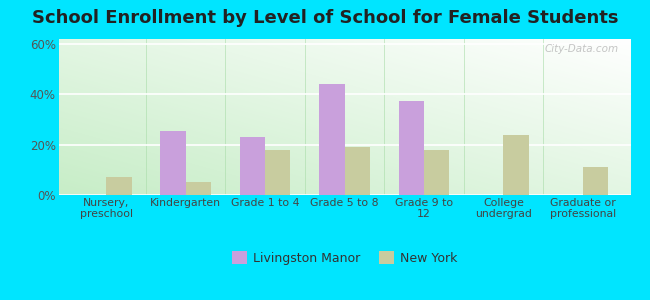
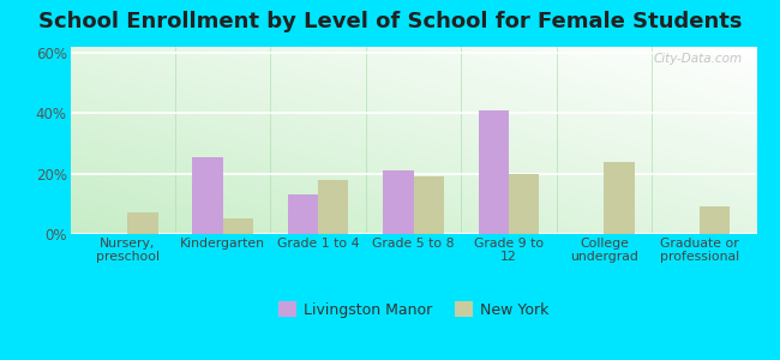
Livingston Manor/Grade 1 to 4: 23.0% -> 13.0%
Livingston Manor/Grade 5 to 8: 44.0% -> 21.0%
Livingston Manor/Grade 9 to 12: 37.5% -> 41.0%
New York/Grade 9 to 12: 18% -> 20%
New York/Graduate or professional: 11% -> 9%
